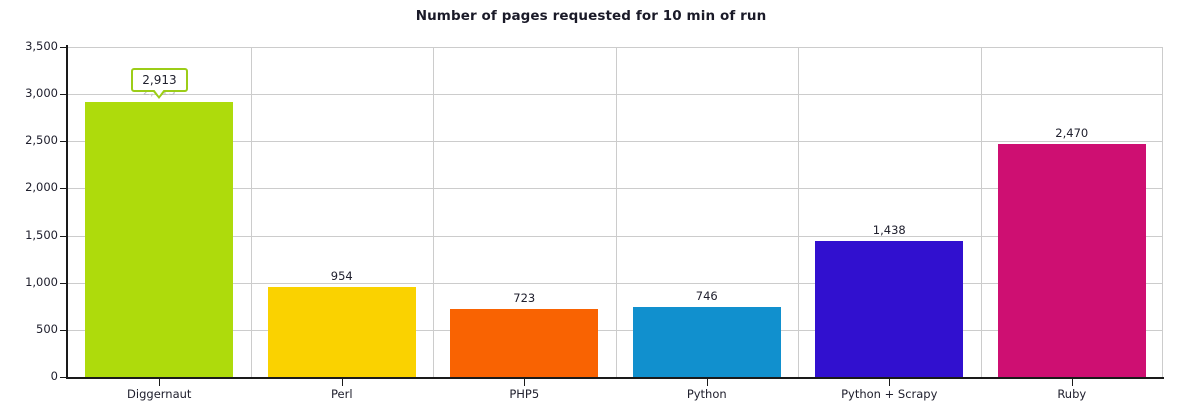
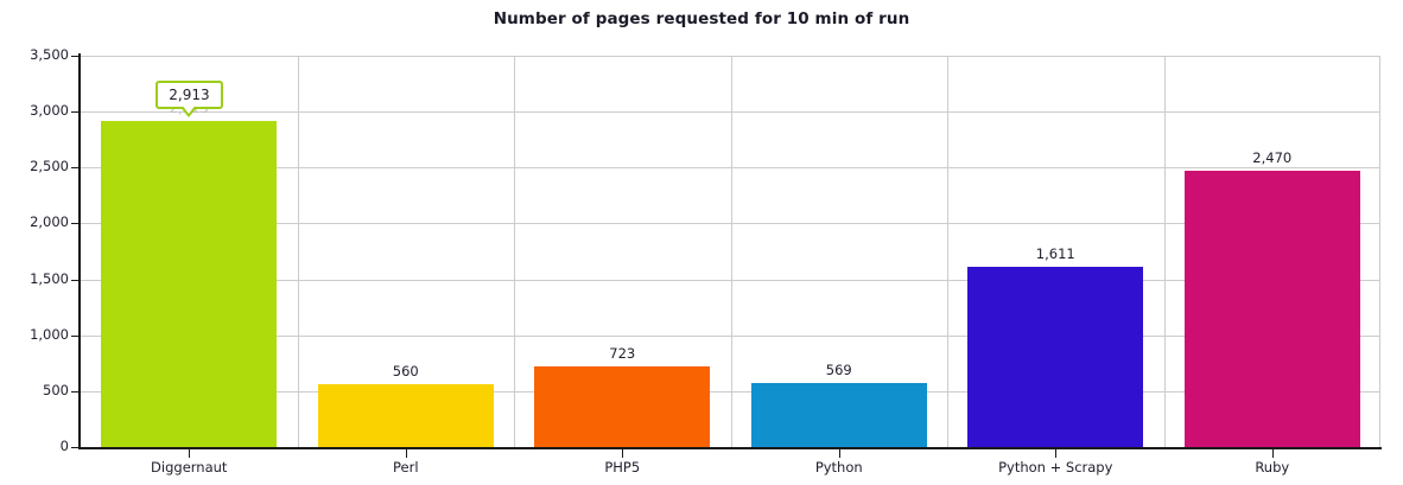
Perl: 954 -> 560
Python: 746 -> 569
Python + Scrapy: 1,438 -> 1,611
